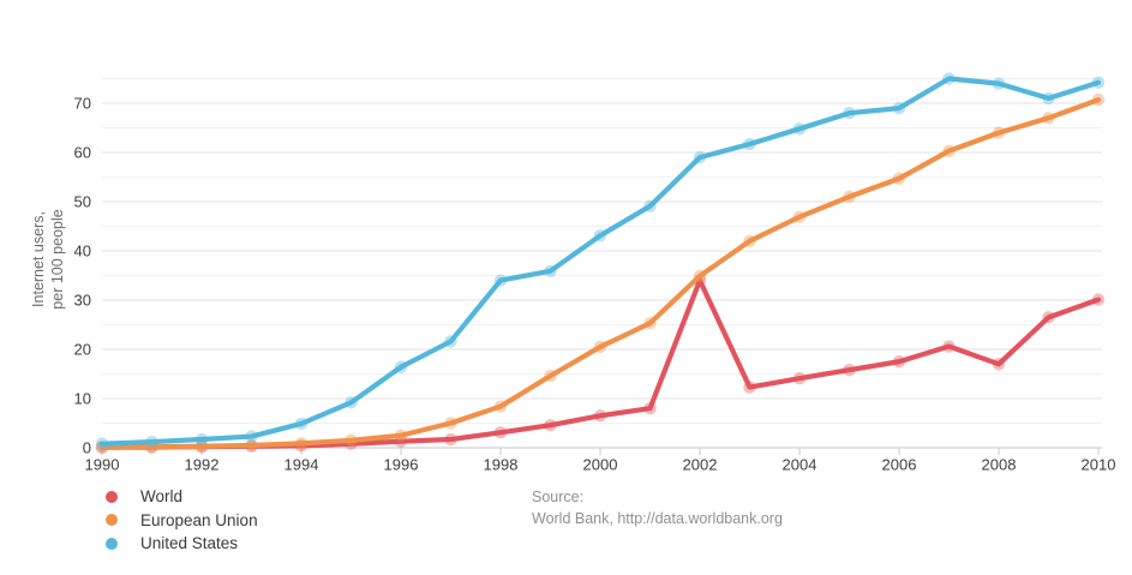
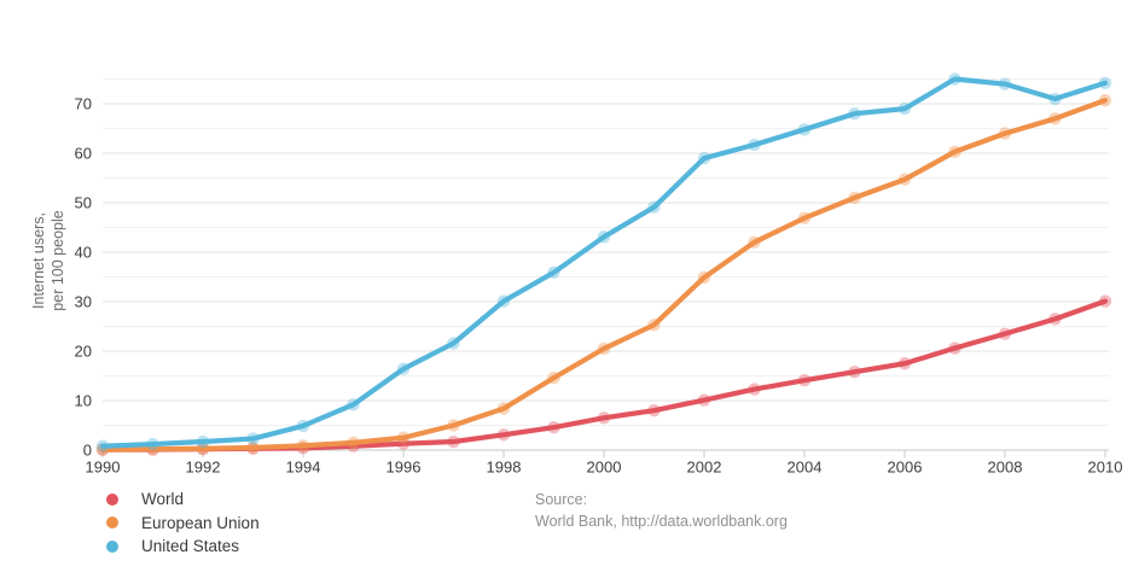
United States/1998: 34 -> 30
World/2002: 34 -> 10
World/2008: 17 -> 24
